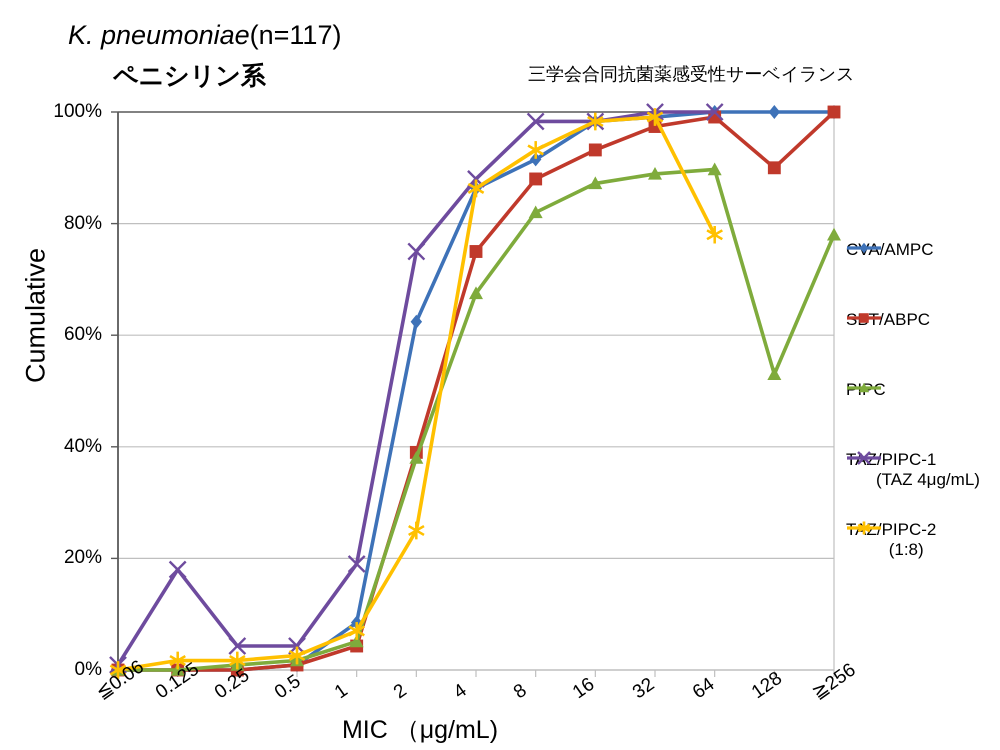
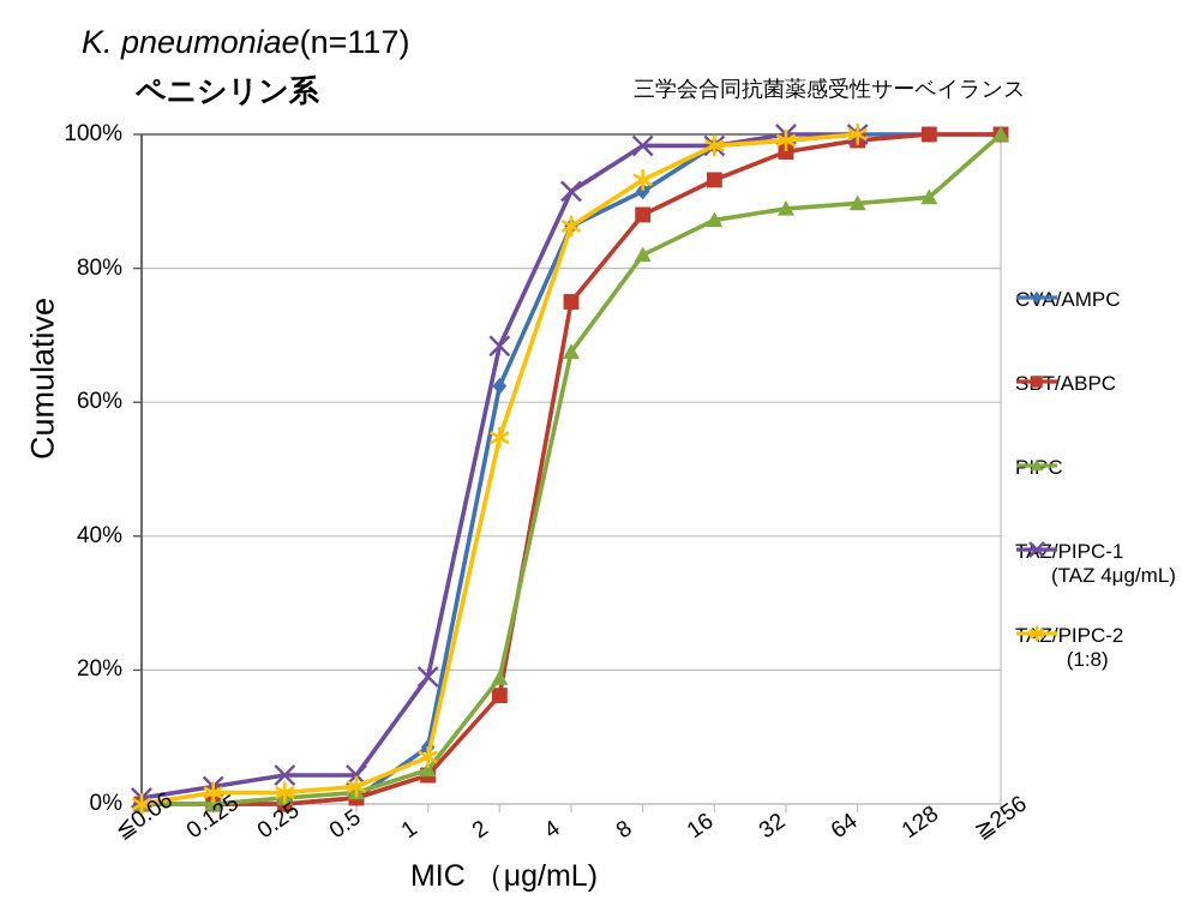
TAZ/PIPC-1/0.125: 18% -> 3%
SBT/ABPC/2: 39% -> 16%
PIPC/2: 38% -> 19%
TAZ/PIPC-1/2: 75% -> 68%
TAZ/PIPC-2/2: 25% -> 55%
TAZ/PIPC-1/4: 88% -> 92%
TAZ/PIPC-2/64: 78% -> 100%
SBT/ABPC/128: 90% -> 100%
PIPC/128: 53% -> 91%
PIPC/≧256: 78% -> 100%
